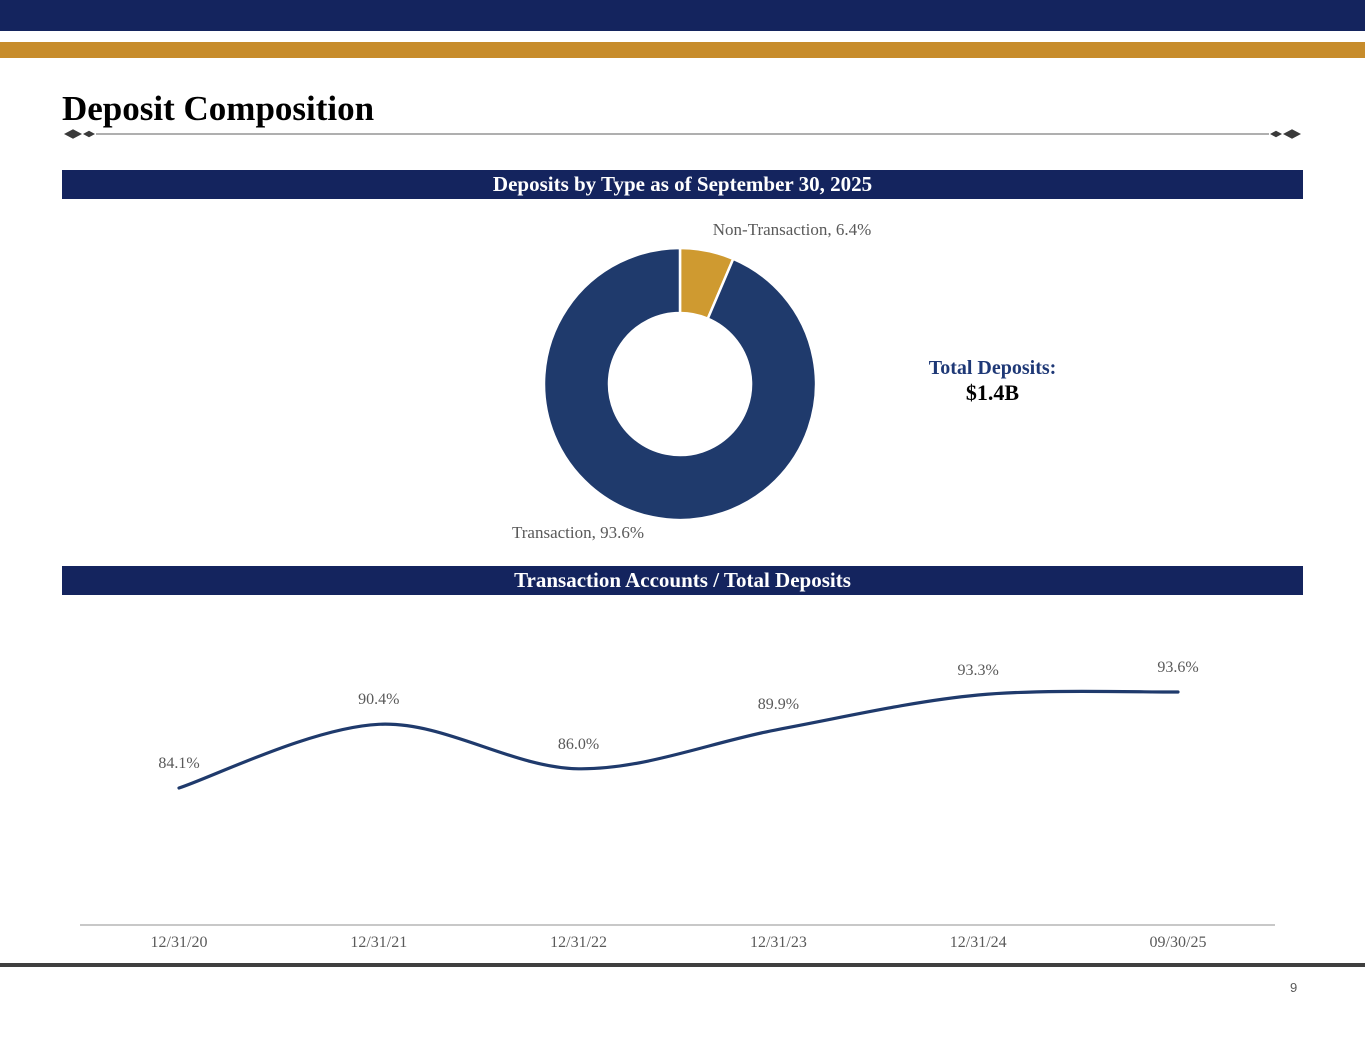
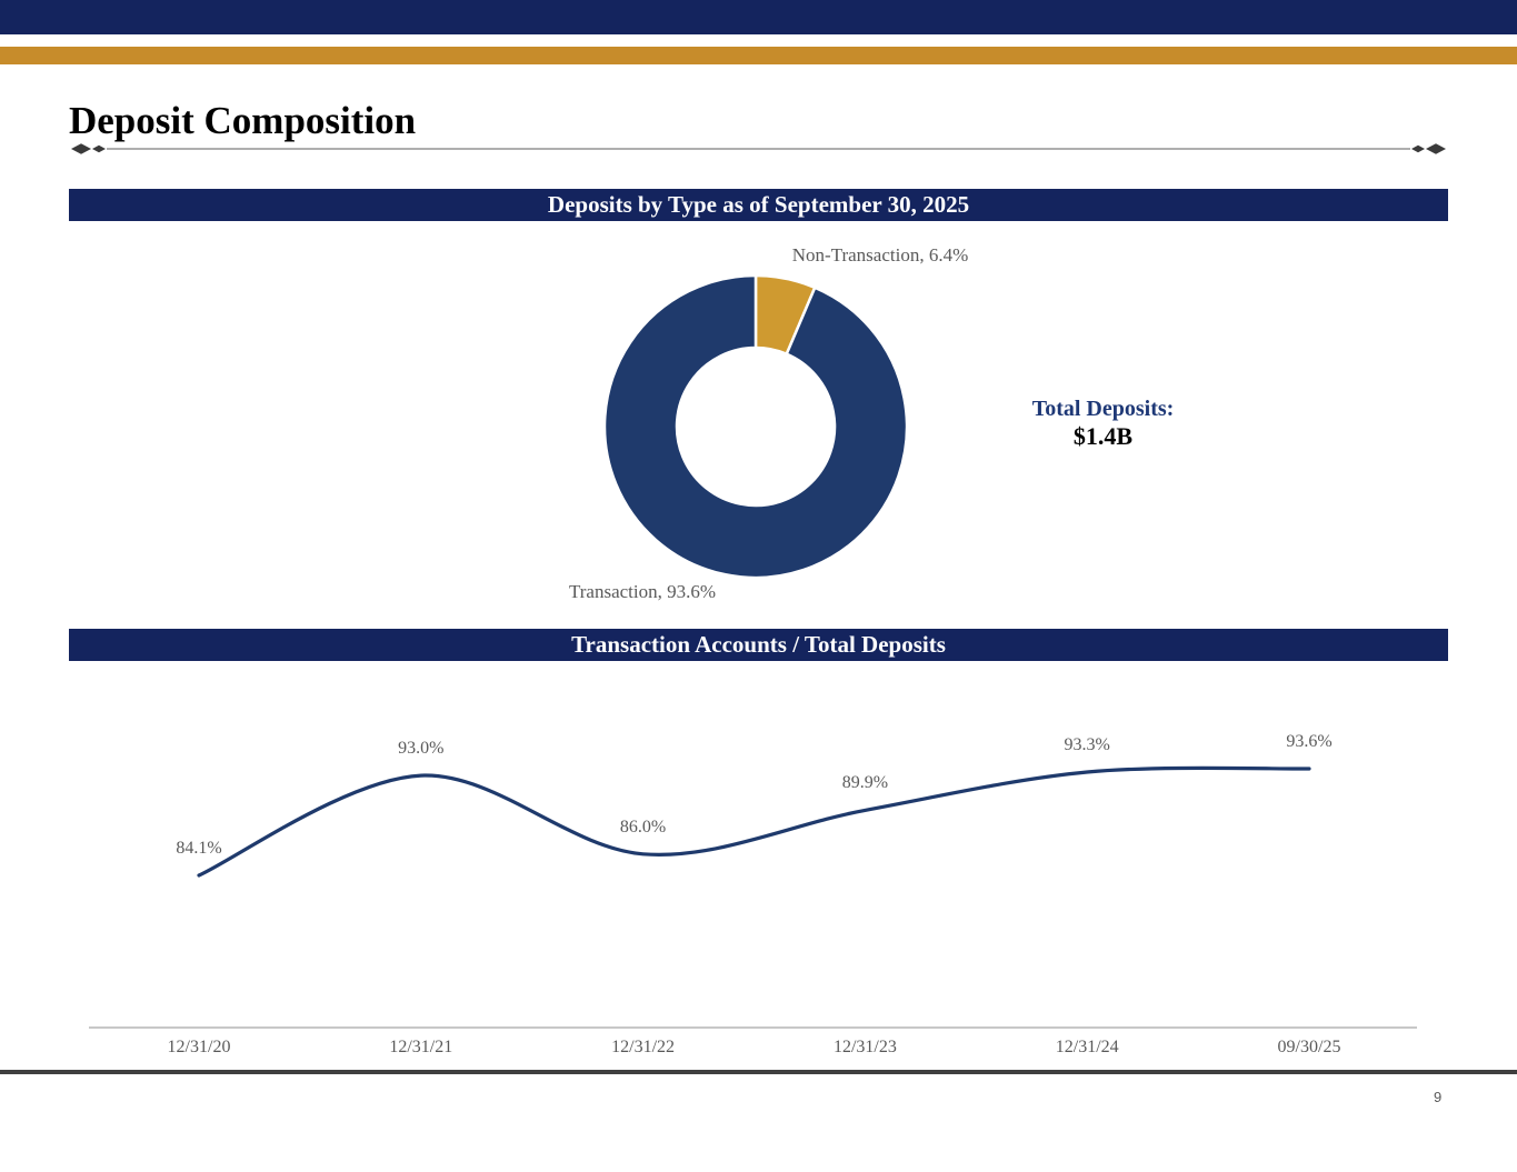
Transaction Accounts / Total Deposits/12/31/21: 90.4% -> 93.0%
